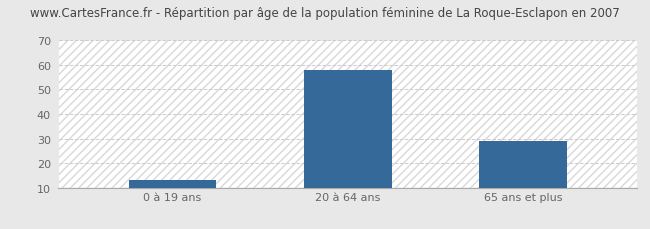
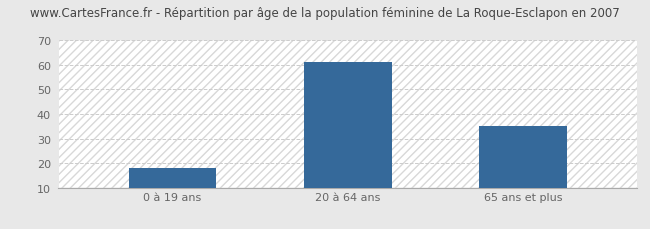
0 à 19 ans: 13 -> 18
20 à 64 ans: 58 -> 61
65 ans et plus: 29 -> 35
